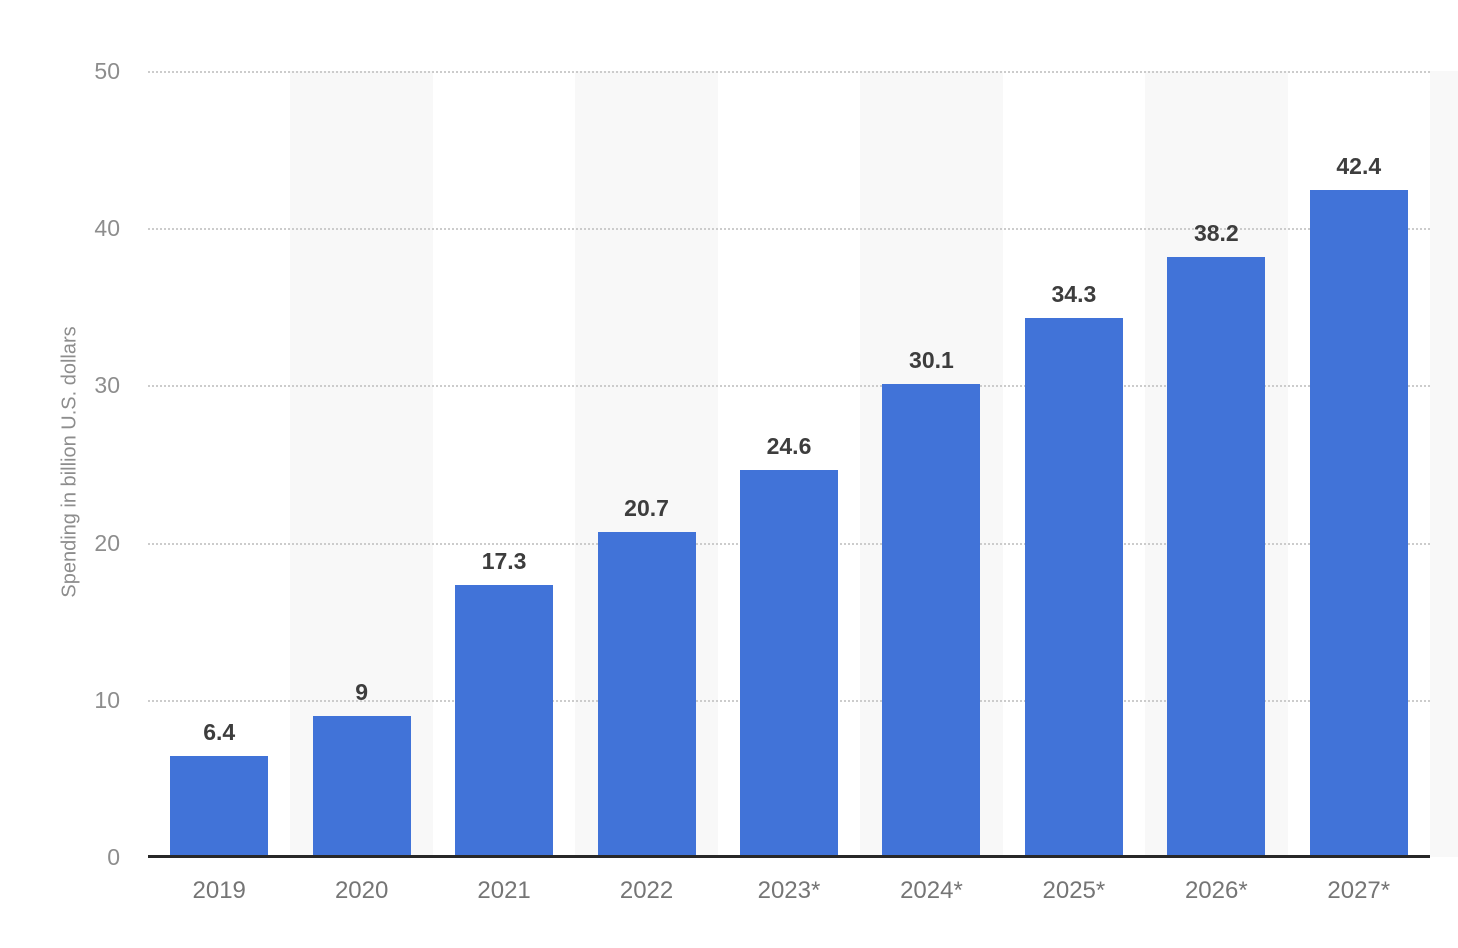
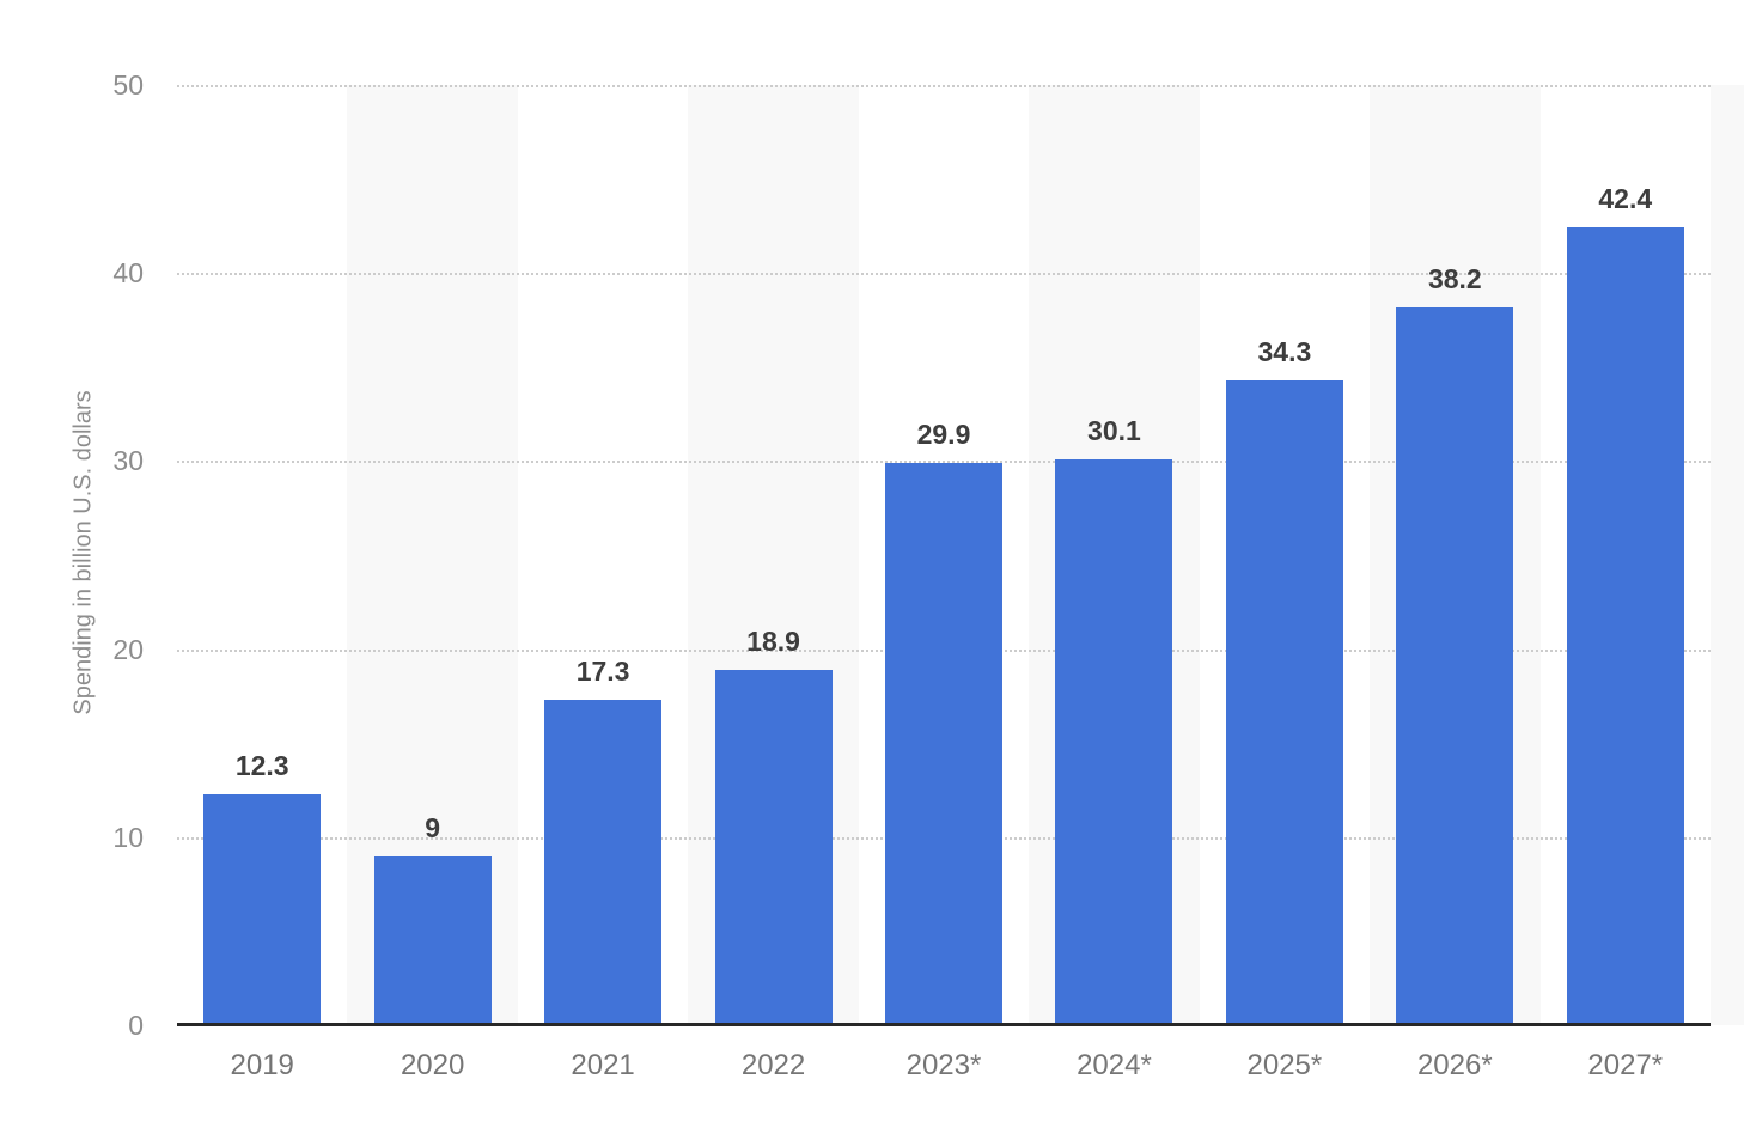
2019: 6.4 -> 12.3
2022: 20.7 -> 18.9
2023*: 24.6 -> 29.9
